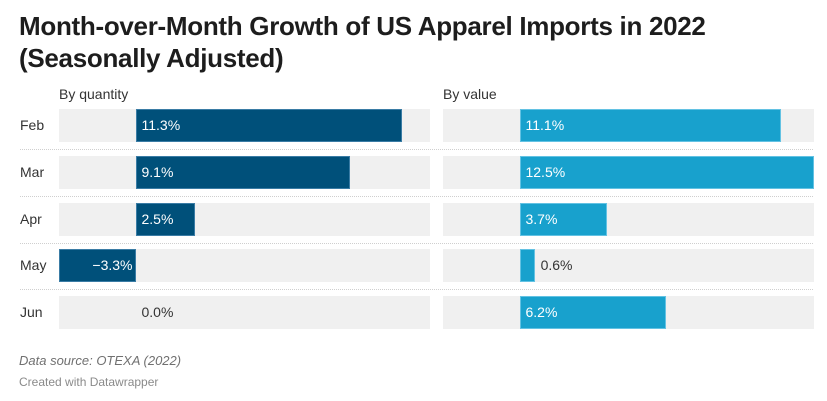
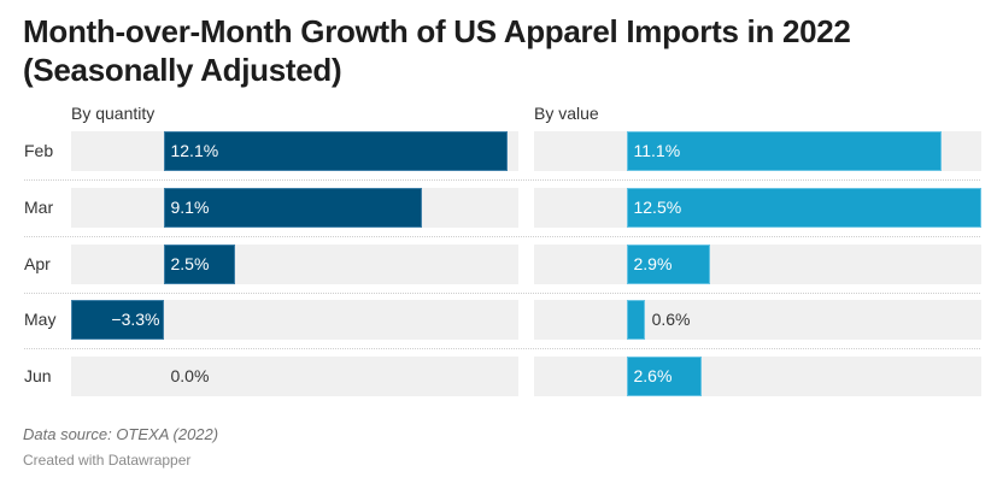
By quantity/Feb: 11.3% -> 12.1%
By value/Apr: 3.7% -> 2.9%
By value/Jun: 6.2% -> 2.6%
